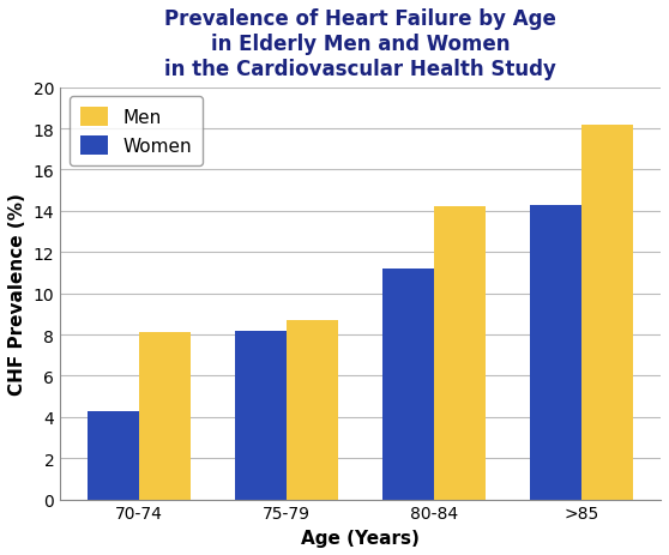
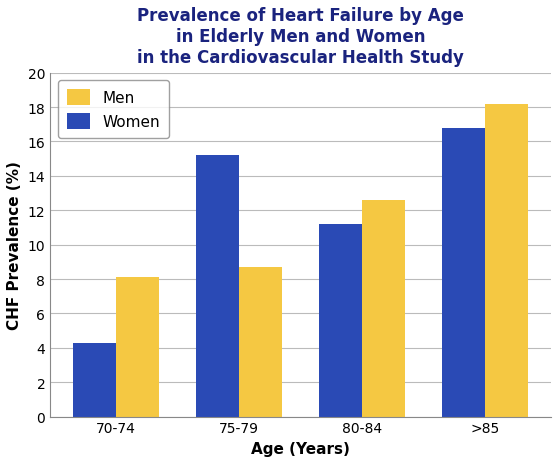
Women/75-79: 8.2 -> 15.2
Men/80-84: 14.2 -> 12.6
Women/>85: 14.3 -> 16.8
